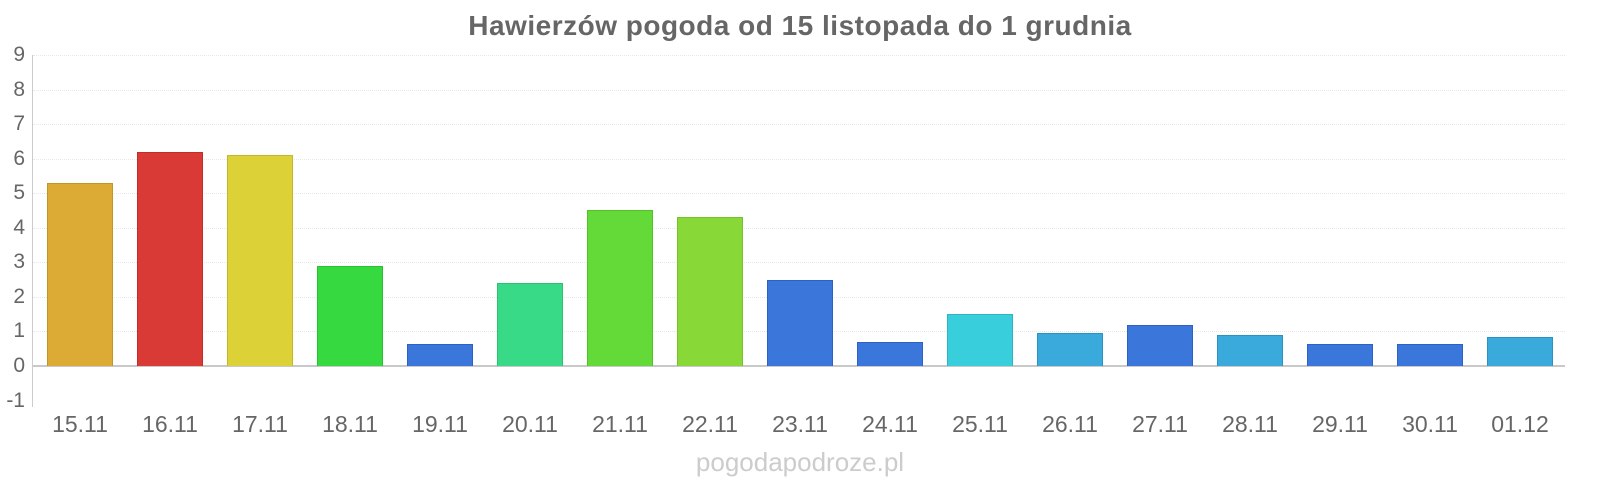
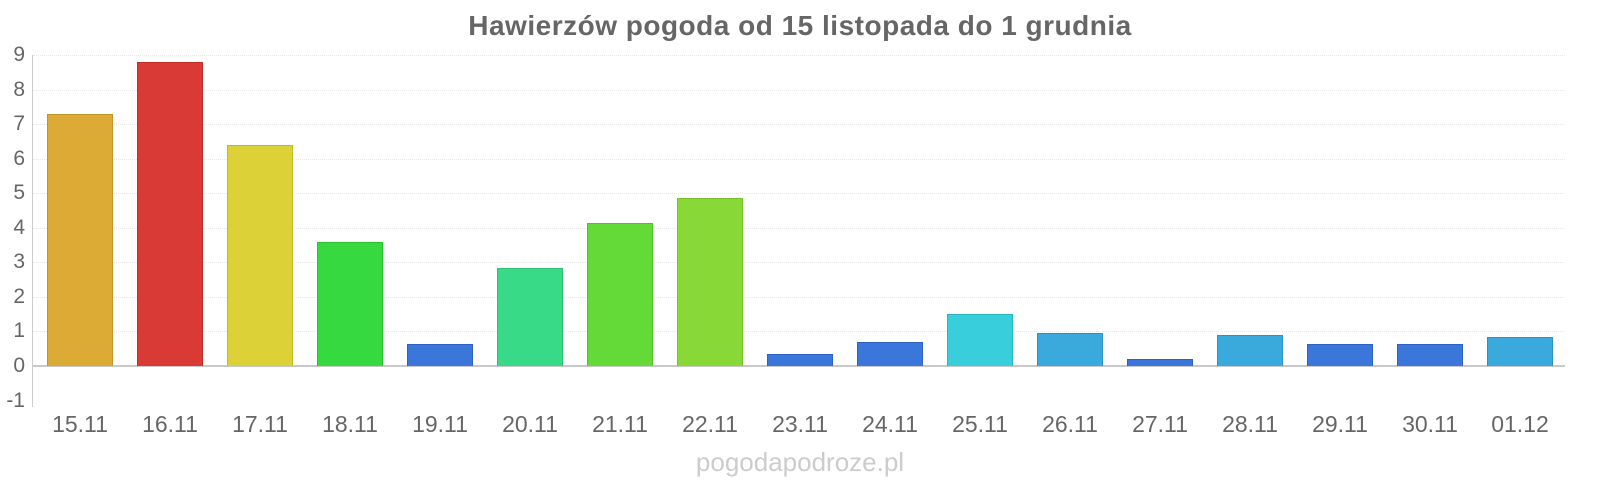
15.11: 5.3 -> 7.3
16.11: 6.2 -> 8.8
17.11: 6.1 -> 6.4
18.11: 2.9 -> 3.6
20.11: 2.4 -> 2.9
21.11: 4.5 -> 4.2
22.11: 4.3 -> 4.8
23.11: 2.5 -> 0.3
27.11: 1.2 -> 0.2
